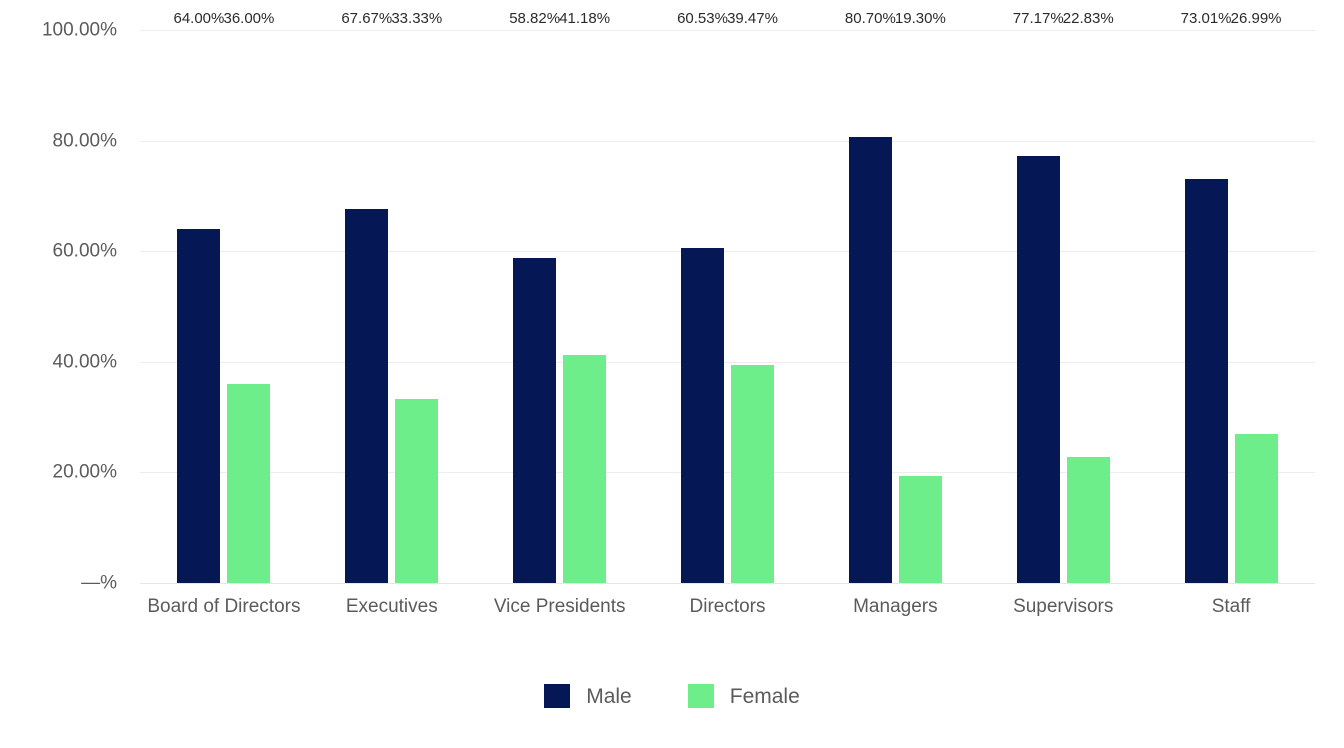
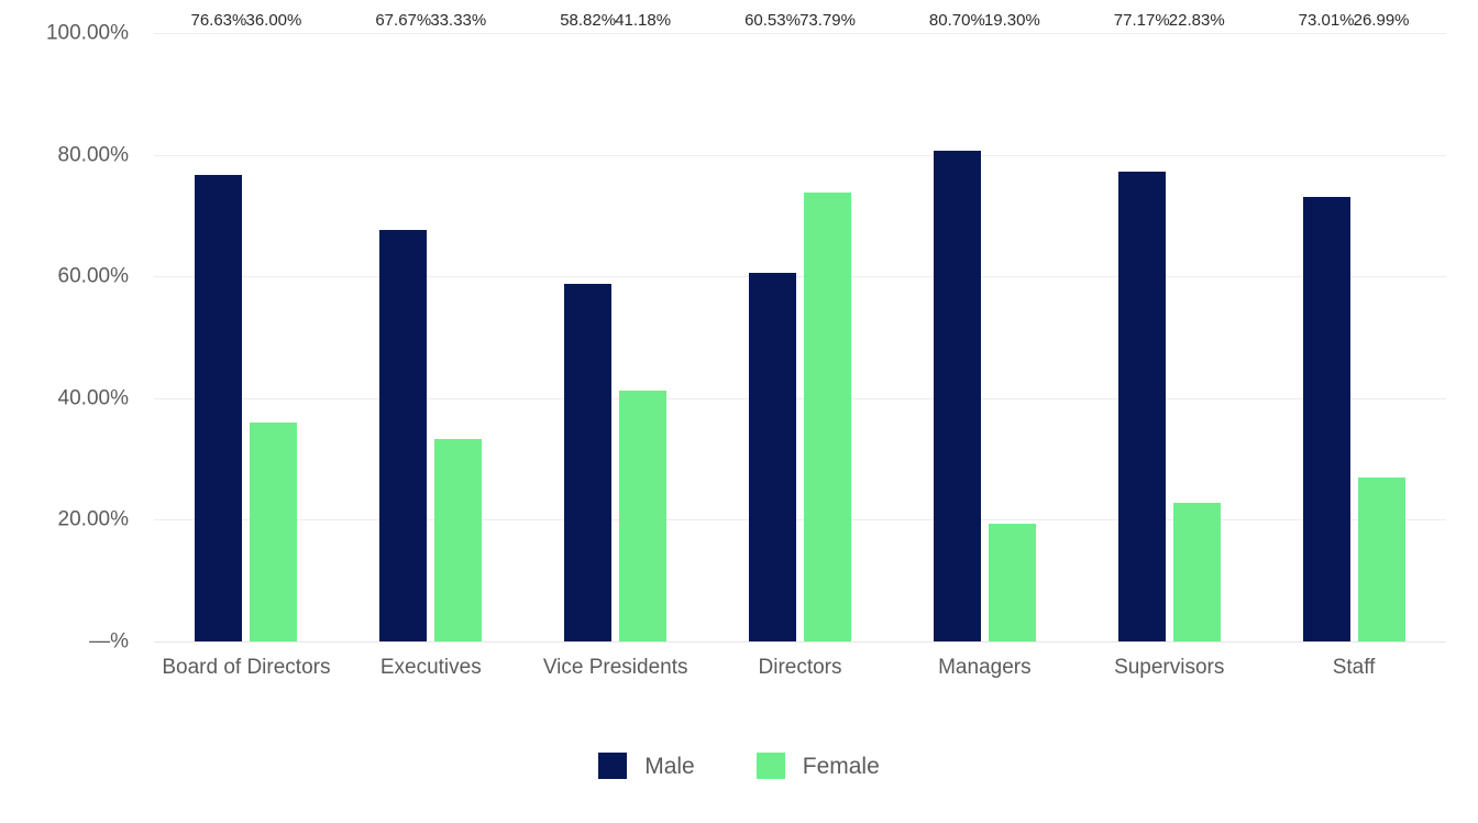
Male/Board of Directors: 64.00% -> 76.63%
Female/Directors: 39.47% -> 73.79%
